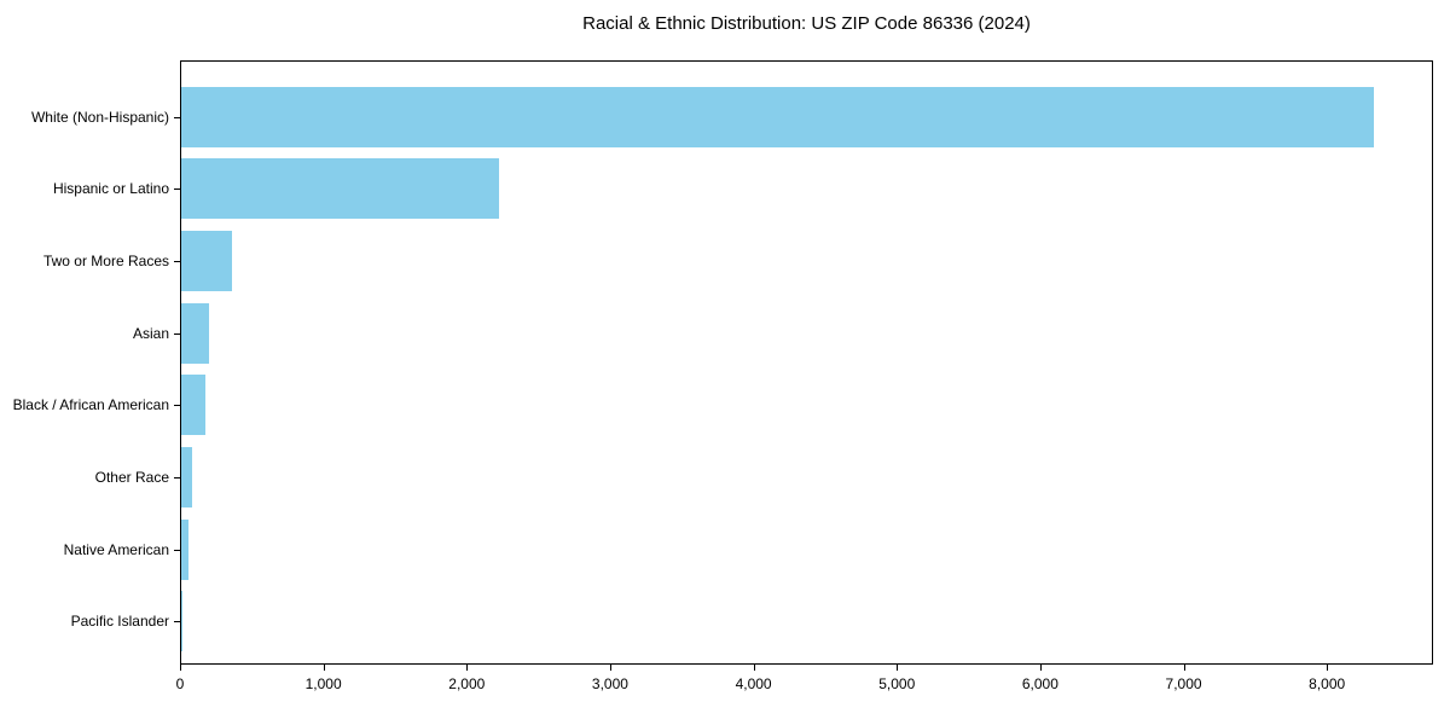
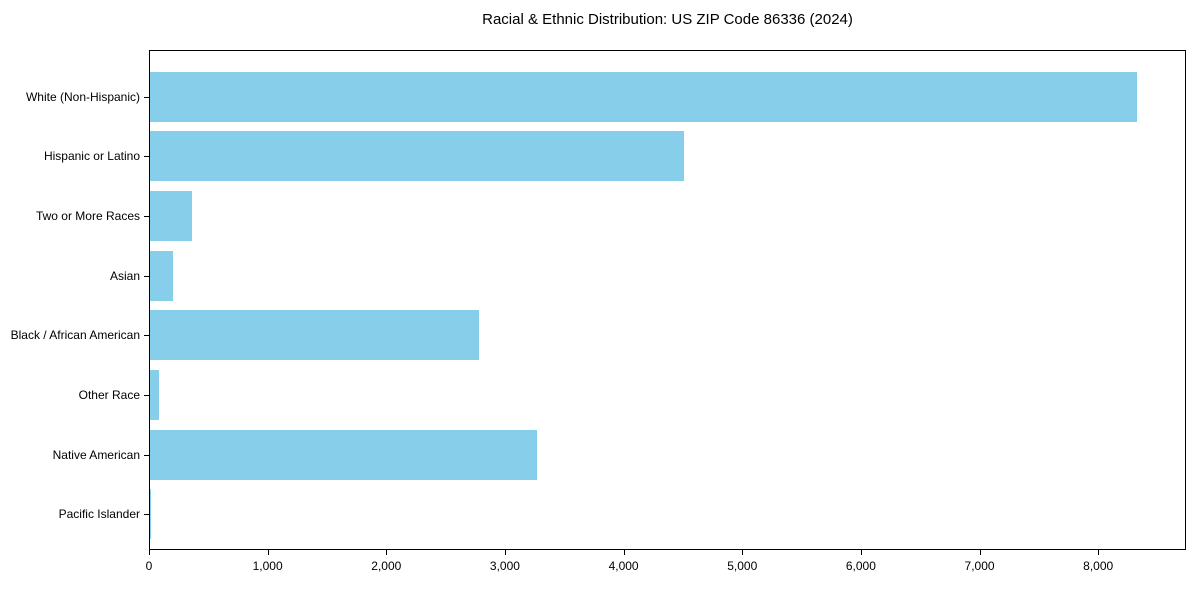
Hispanic or Latino: 2220 -> 4500
Black / African American: 160 -> 2770
Native American: 50 -> 3260
